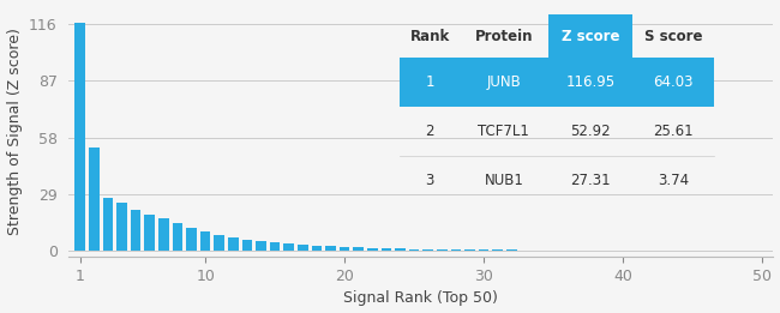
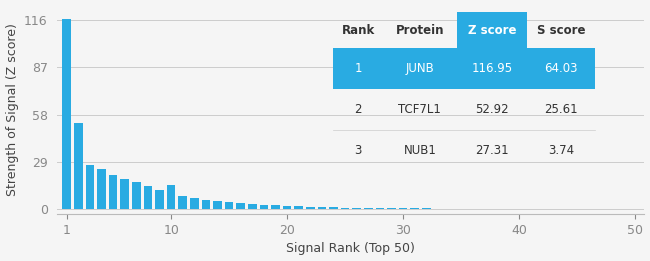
10: 10 -> 15
